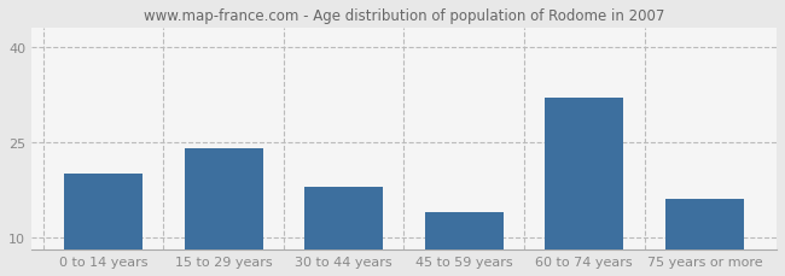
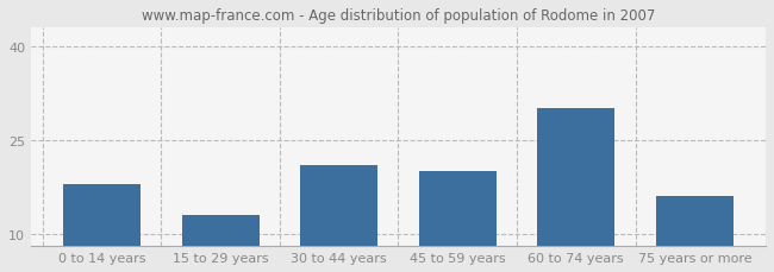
0 to 14 years: 20 -> 18
15 to 29 years: 24 -> 13
30 to 44 years: 18 -> 21
45 to 59 years: 14 -> 20
60 to 74 years: 32 -> 30
